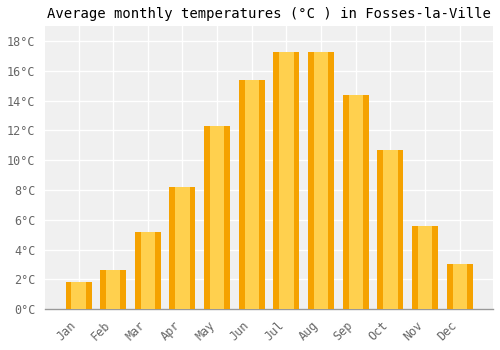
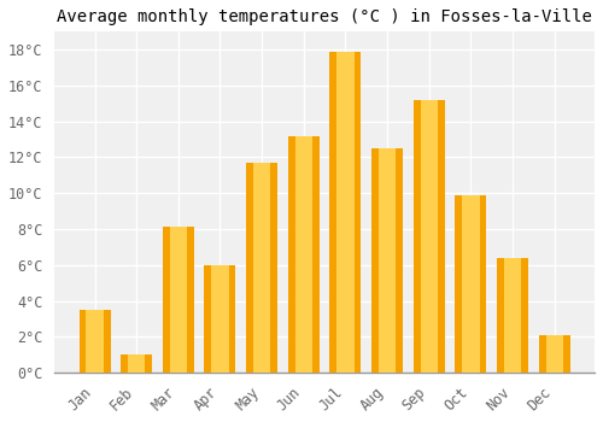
Jan: 1.8°C -> 3.5°C
Feb: 2.6°C -> 1.0°C
Mar: 5.2°C -> 8.1°C
Apr: 8.2°C -> 6.0°C
May: 12.3°C -> 11.7°C
Jun: 15.4°C -> 13.2°C
Jul: 17.3°C -> 17.9°C
Aug: 17.3°C -> 12.5°C
Sep: 14.4°C -> 15.2°C
Oct: 10.7°C -> 9.9°C
Nov: 5.6°C -> 6.4°C
Dec: 3.0°C -> 2.1°C
